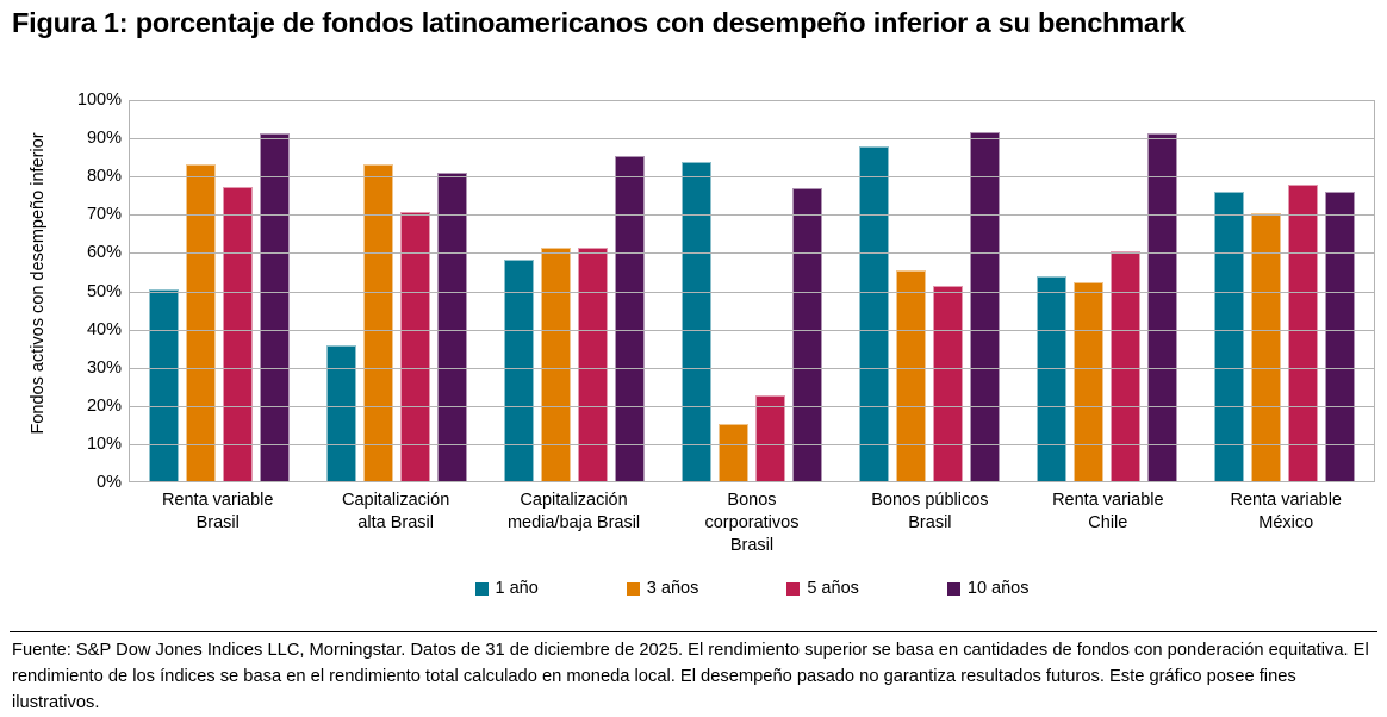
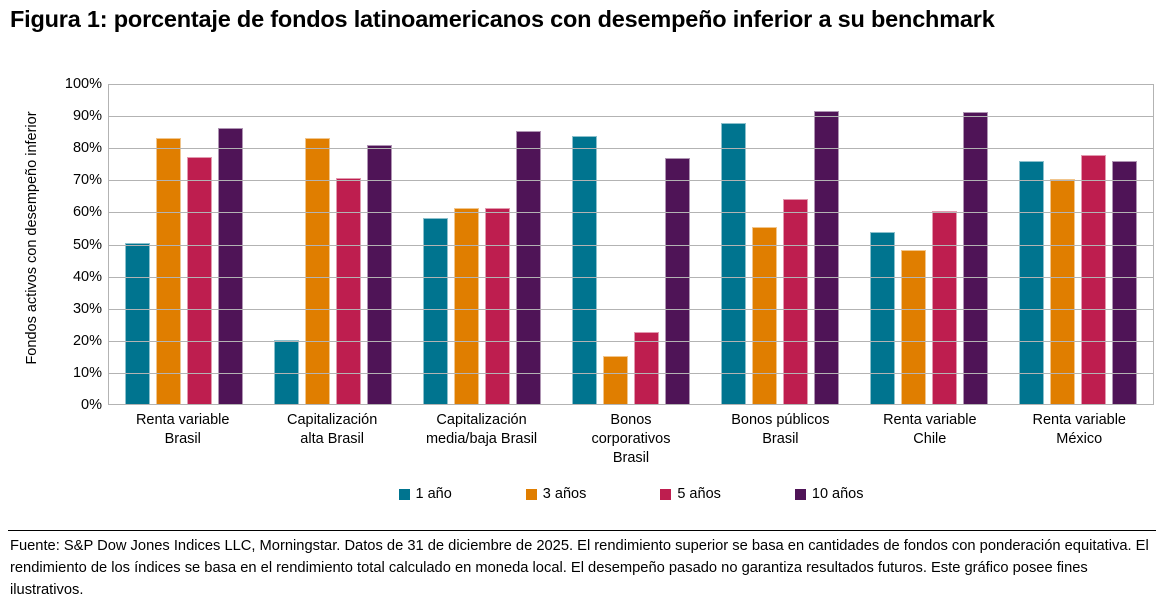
10 años/Renta variable Brasil: 91% -> 86%
1 año/Capitalización alta Brasil: 36% -> 20%
5 años/Bonos públicos Brasil: 51% -> 64%
3 años/Renta variable Chile: 52% -> 48%
